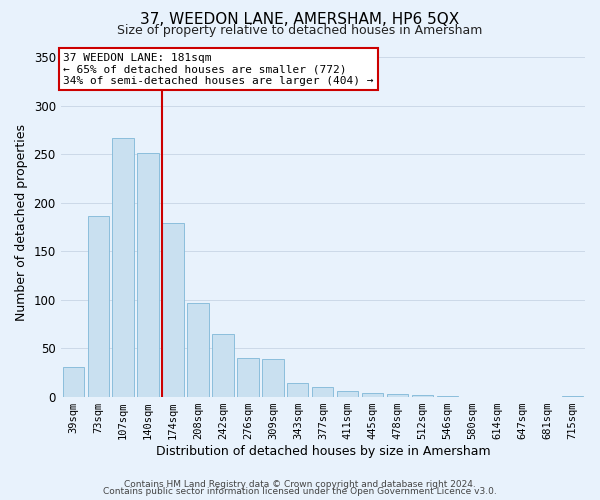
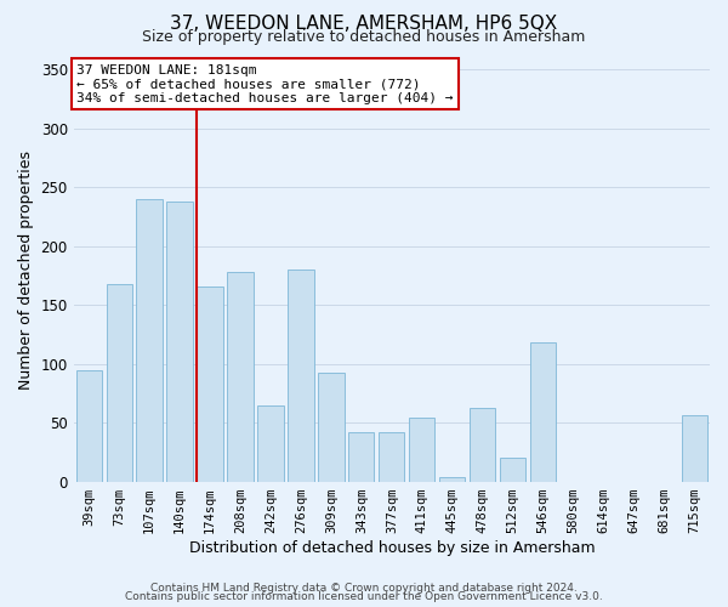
39sqm: 30 -> 94
73sqm: 186 -> 168
107sqm: 267 -> 240
140sqm: 251 -> 238
174sqm: 179 -> 166
208sqm: 96 -> 178
276sqm: 40 -> 180
309sqm: 39 -> 92
343sqm: 14 -> 42
377sqm: 10 -> 42
411sqm: 6 -> 54
478sqm: 3 -> 62
512sqm: 2 -> 20
546sqm: 1 -> 118
715sqm: 1 -> 56
